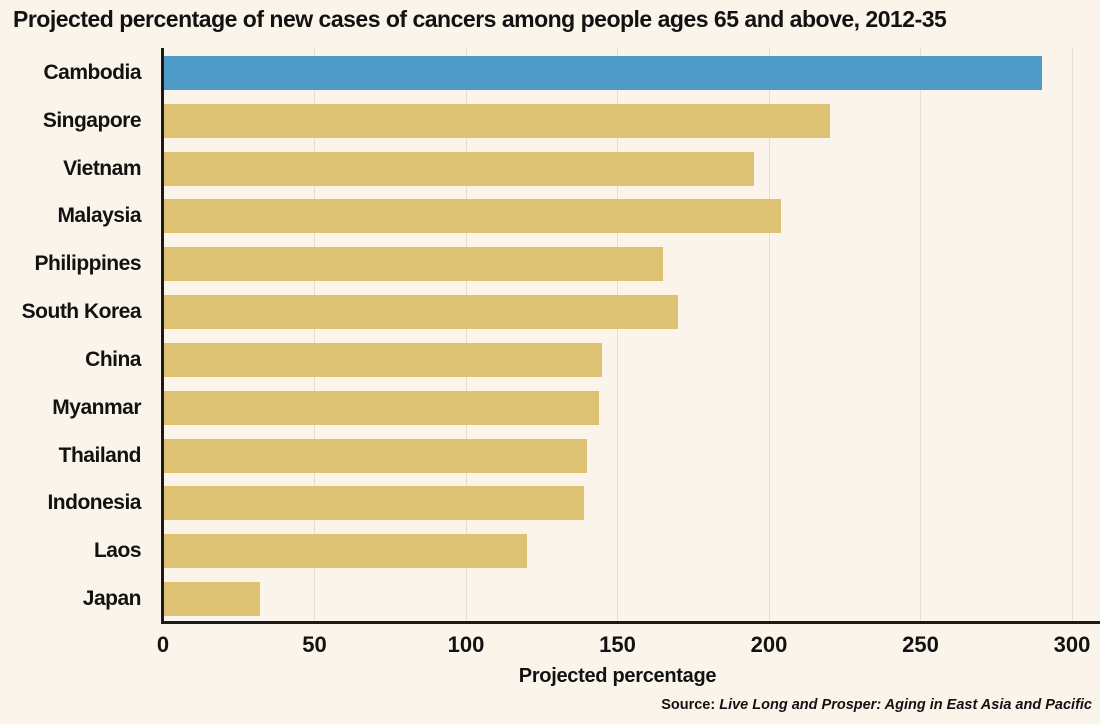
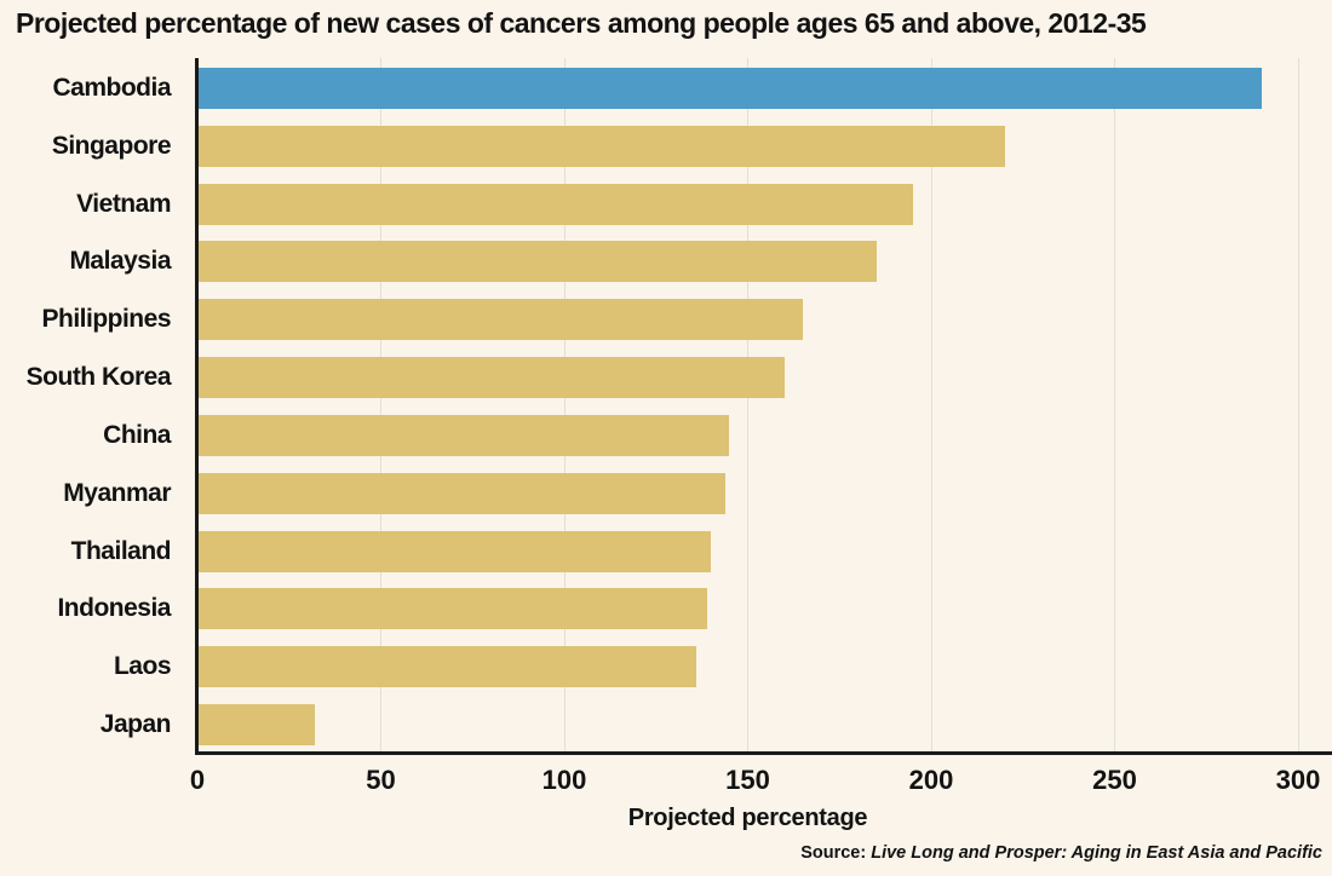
Malaysia: 204 -> 185
South Korea: 170 -> 160
Laos: 120 -> 136
